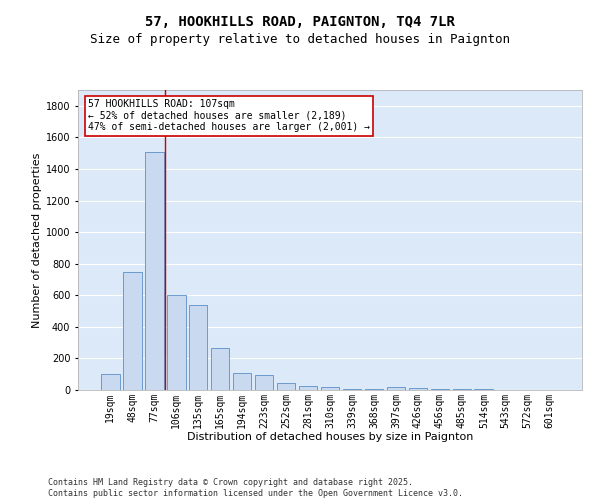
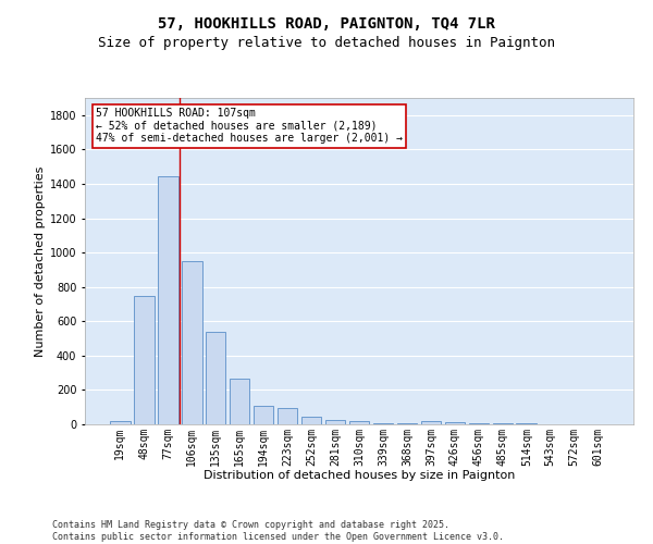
19sqm: 100 -> 20
77sqm: 1510 -> 1440
106sqm: 600 -> 950
